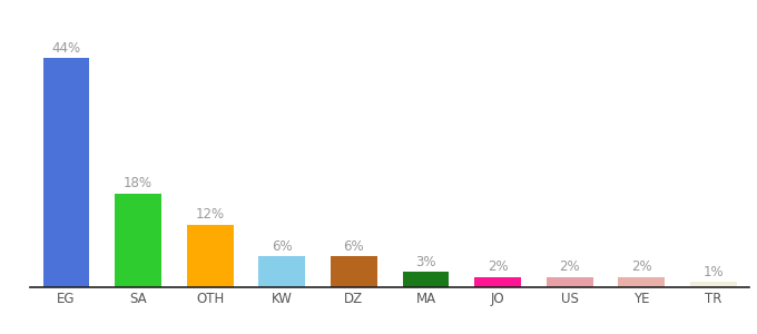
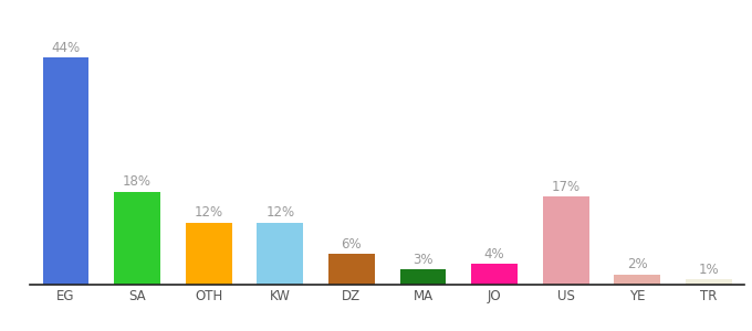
KW: 6% -> 12%
JO: 2% -> 4%
US: 2% -> 17%
